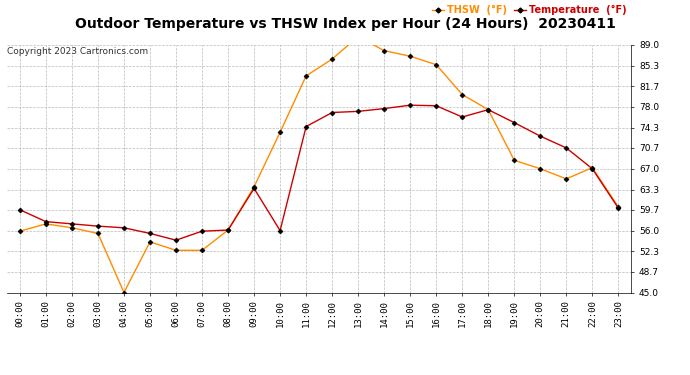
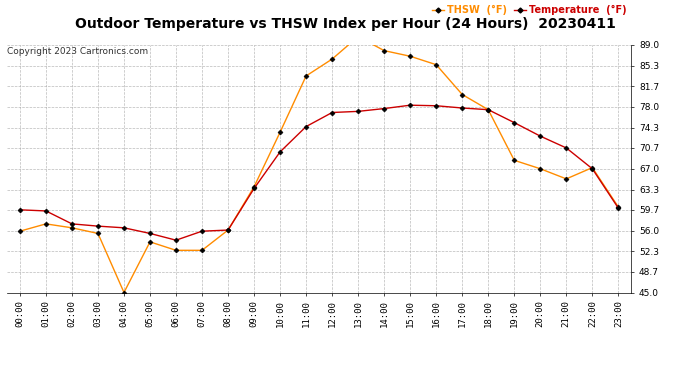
Temperature (°F)/01:00: 57.6 -> 59.5
Temperature (°F)/10:00: 56.0 -> 70.0
Temperature (°F)/17:00: 76.2 -> 77.8
